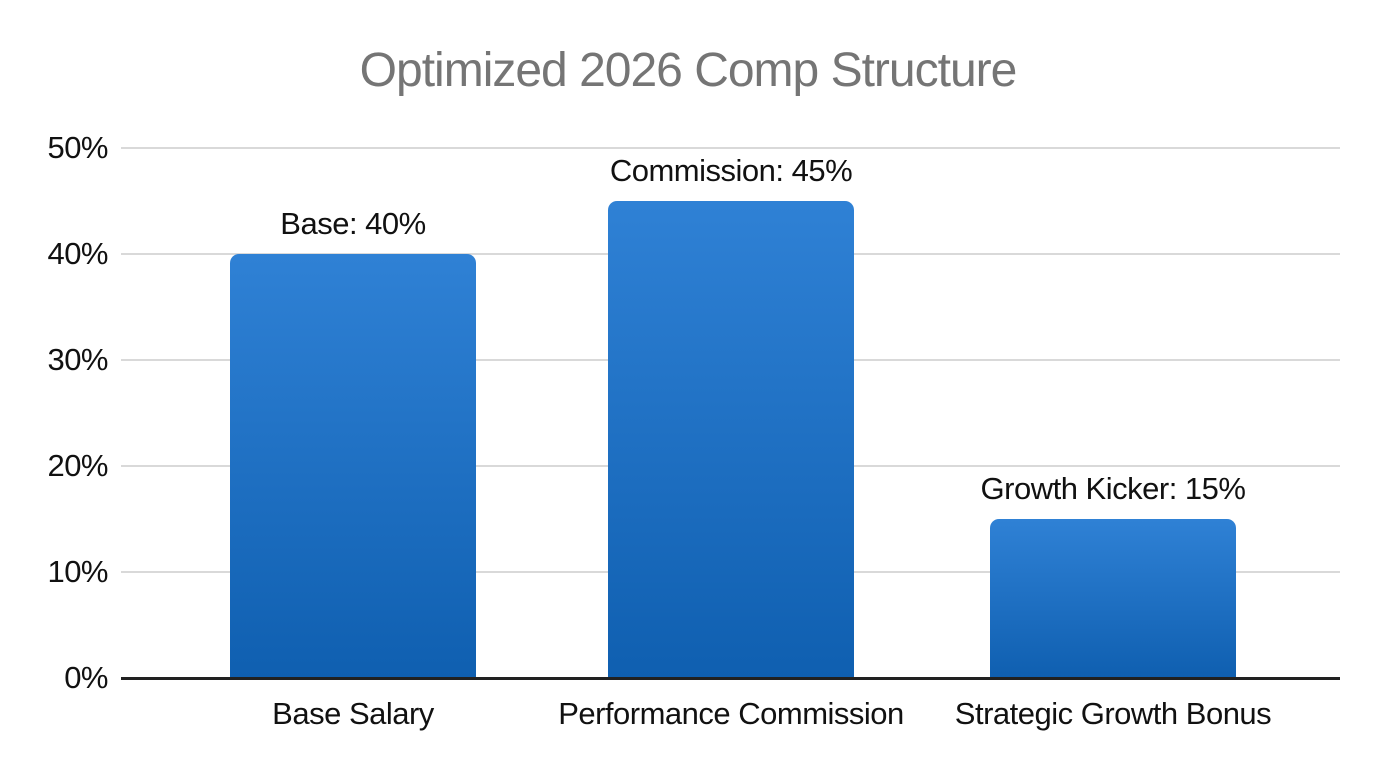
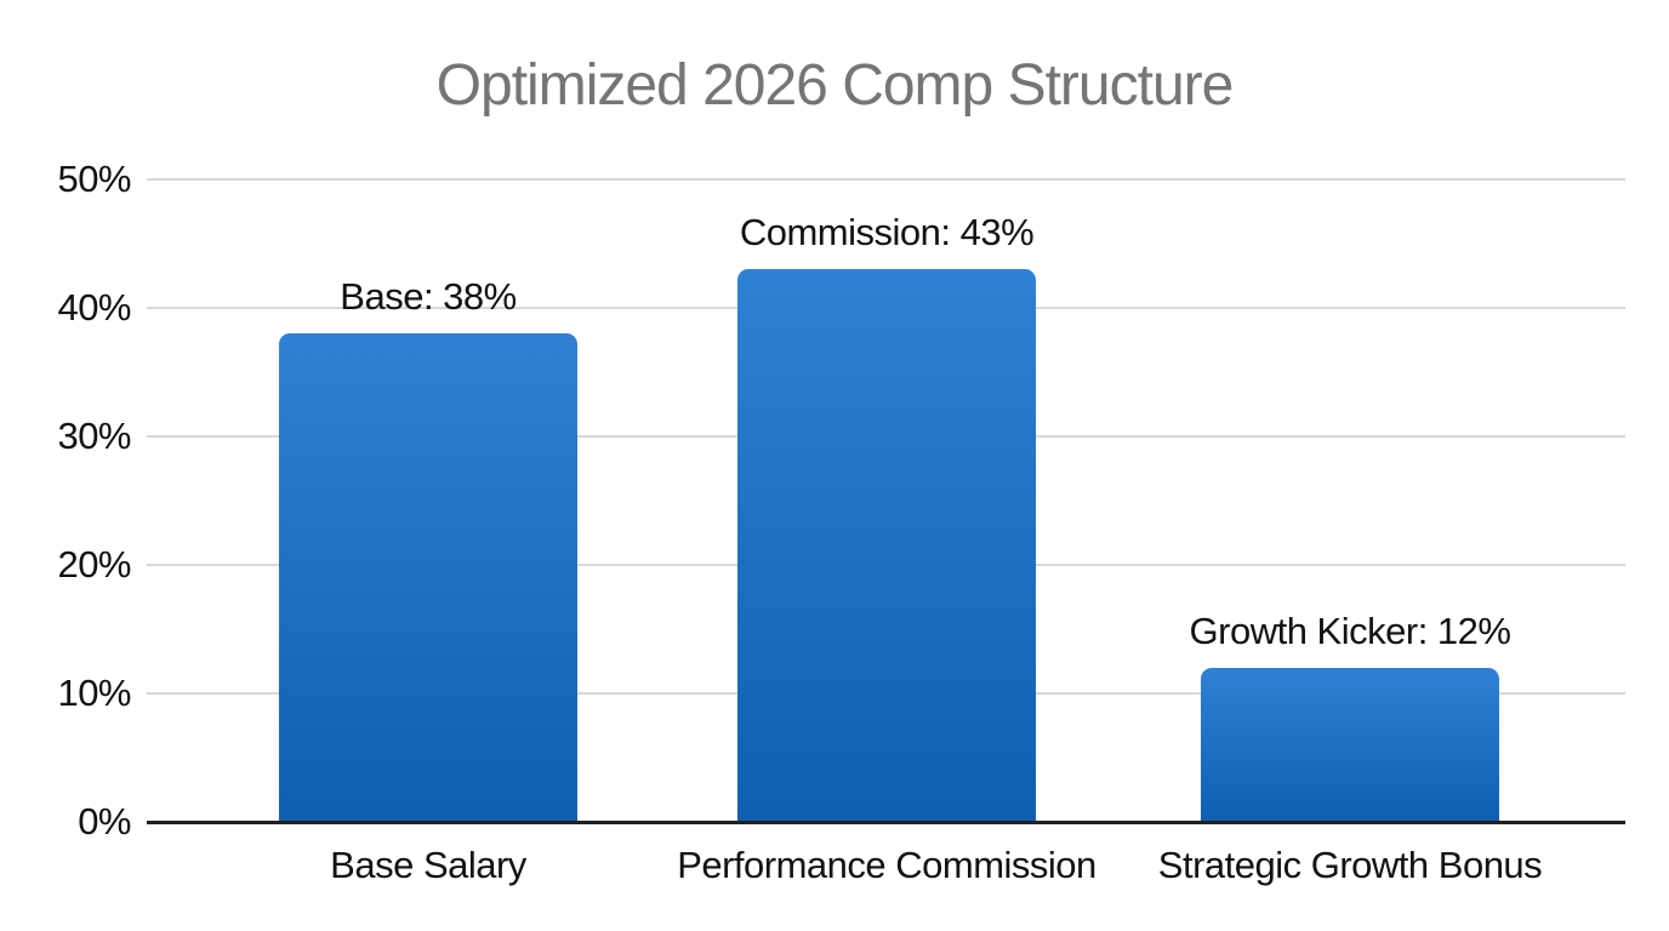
Base Salary: 40% -> 38%
Performance Commission: 45% -> 43%
Strategic Growth Bonus: 15% -> 12%
